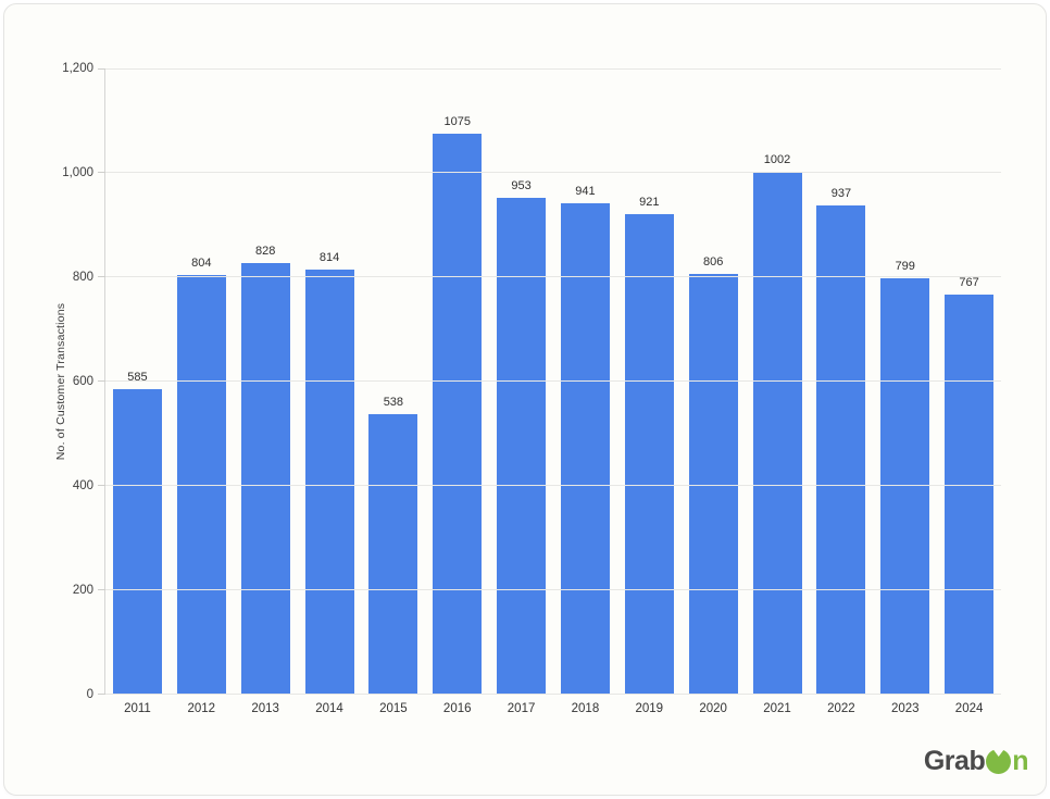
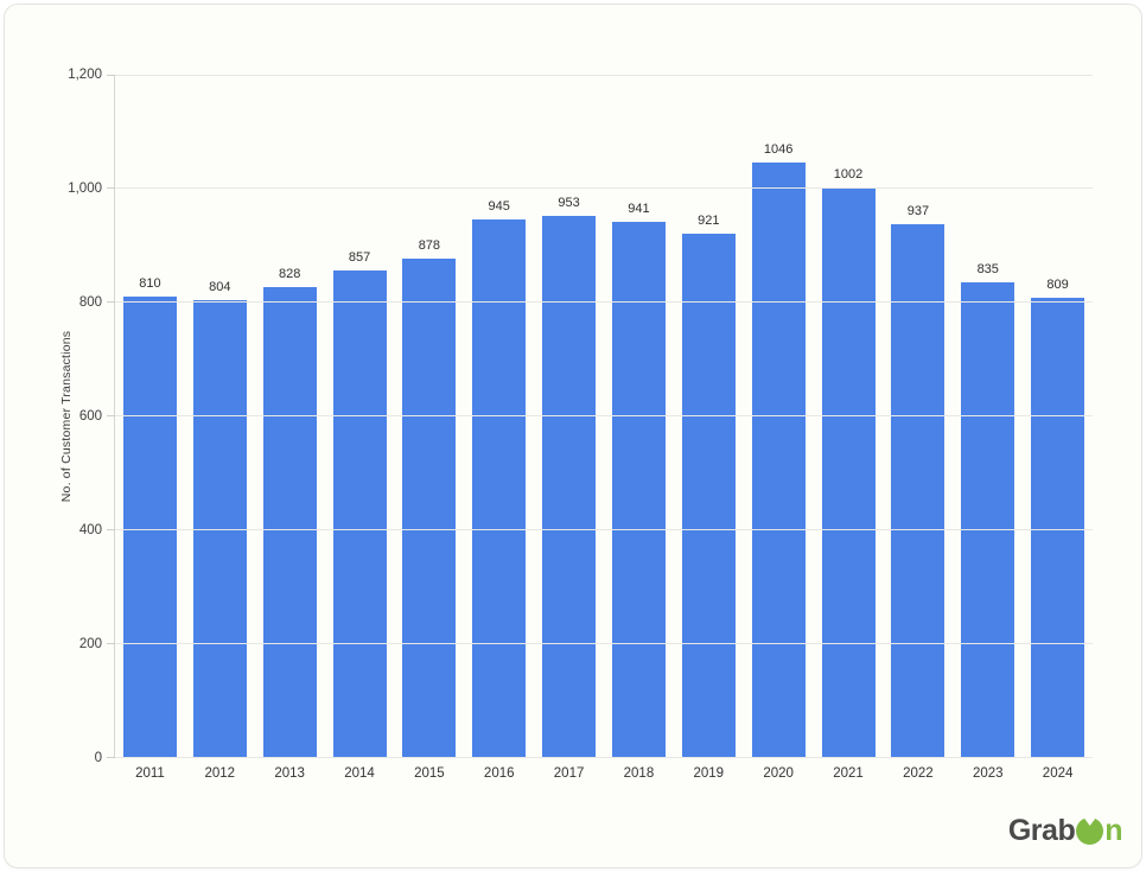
2011: 585 -> 810
2014: 814 -> 857
2015: 538 -> 878
2016: 1075 -> 945
2020: 806 -> 1046
2023: 799 -> 835
2024: 767 -> 809
